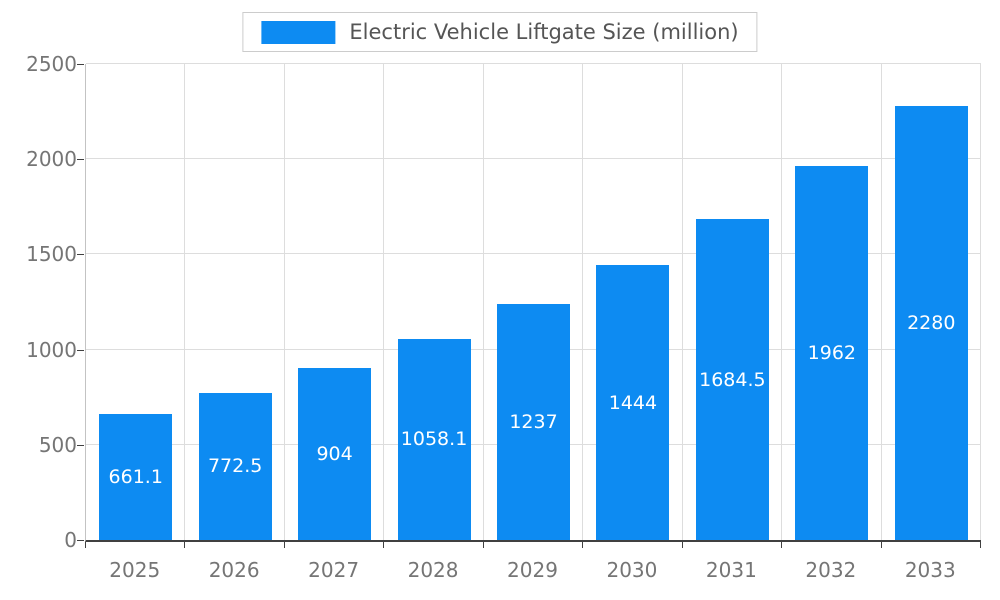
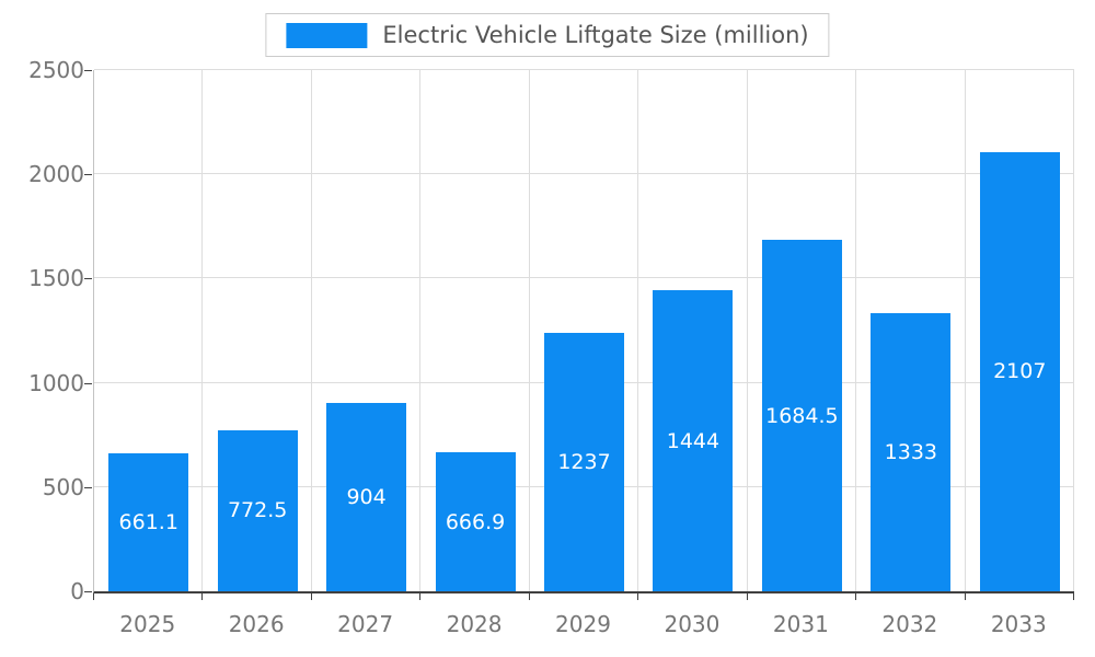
2028: 1058.1 -> 666.9
2032: 1962 -> 1333
2033: 2280 -> 2107
